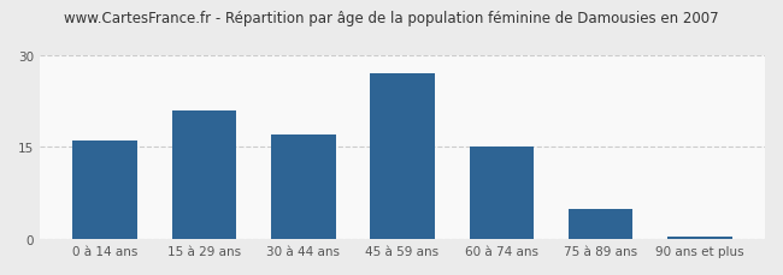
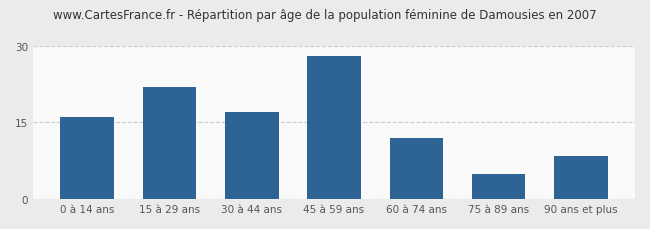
15 à 29 ans: 21.0 -> 22.0
45 à 59 ans: 27.0 -> 28.0
60 à 74 ans: 15.0 -> 12.0
90 ans et plus: 0.5 -> 8.4
